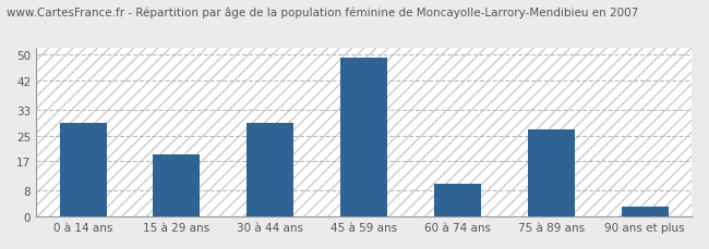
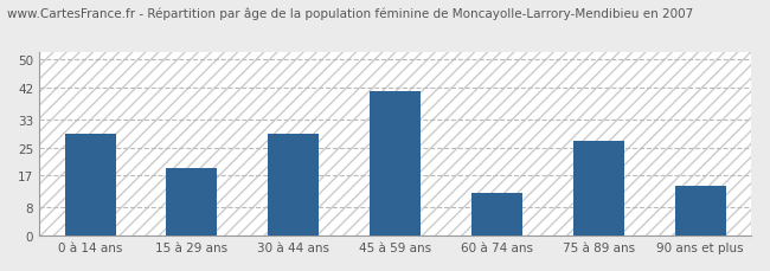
45 à 59 ans: 49 -> 41
60 à 74 ans: 10 -> 12
90 ans et plus: 3 -> 14
